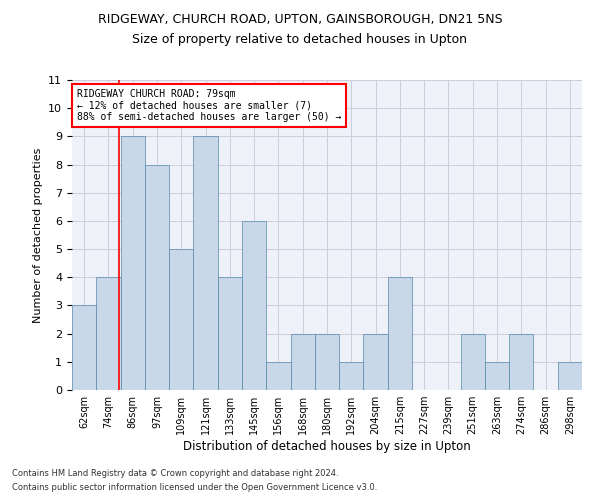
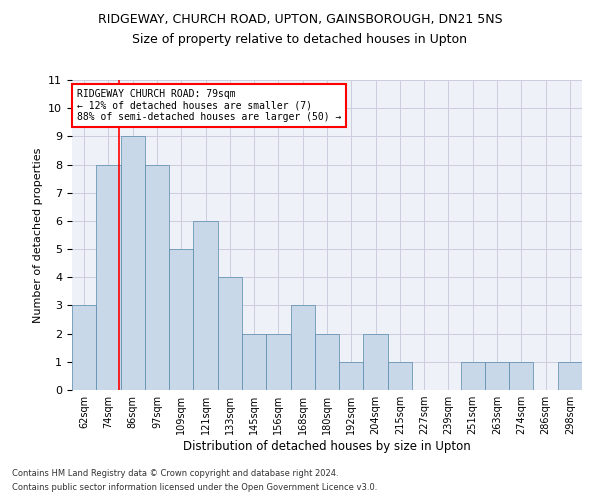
74sqm: 4 -> 8
121sqm: 9 -> 6
145sqm: 6 -> 2
156sqm: 1 -> 2
168sqm: 2 -> 3
215sqm: 4 -> 1
251sqm: 2 -> 1
274sqm: 2 -> 1
